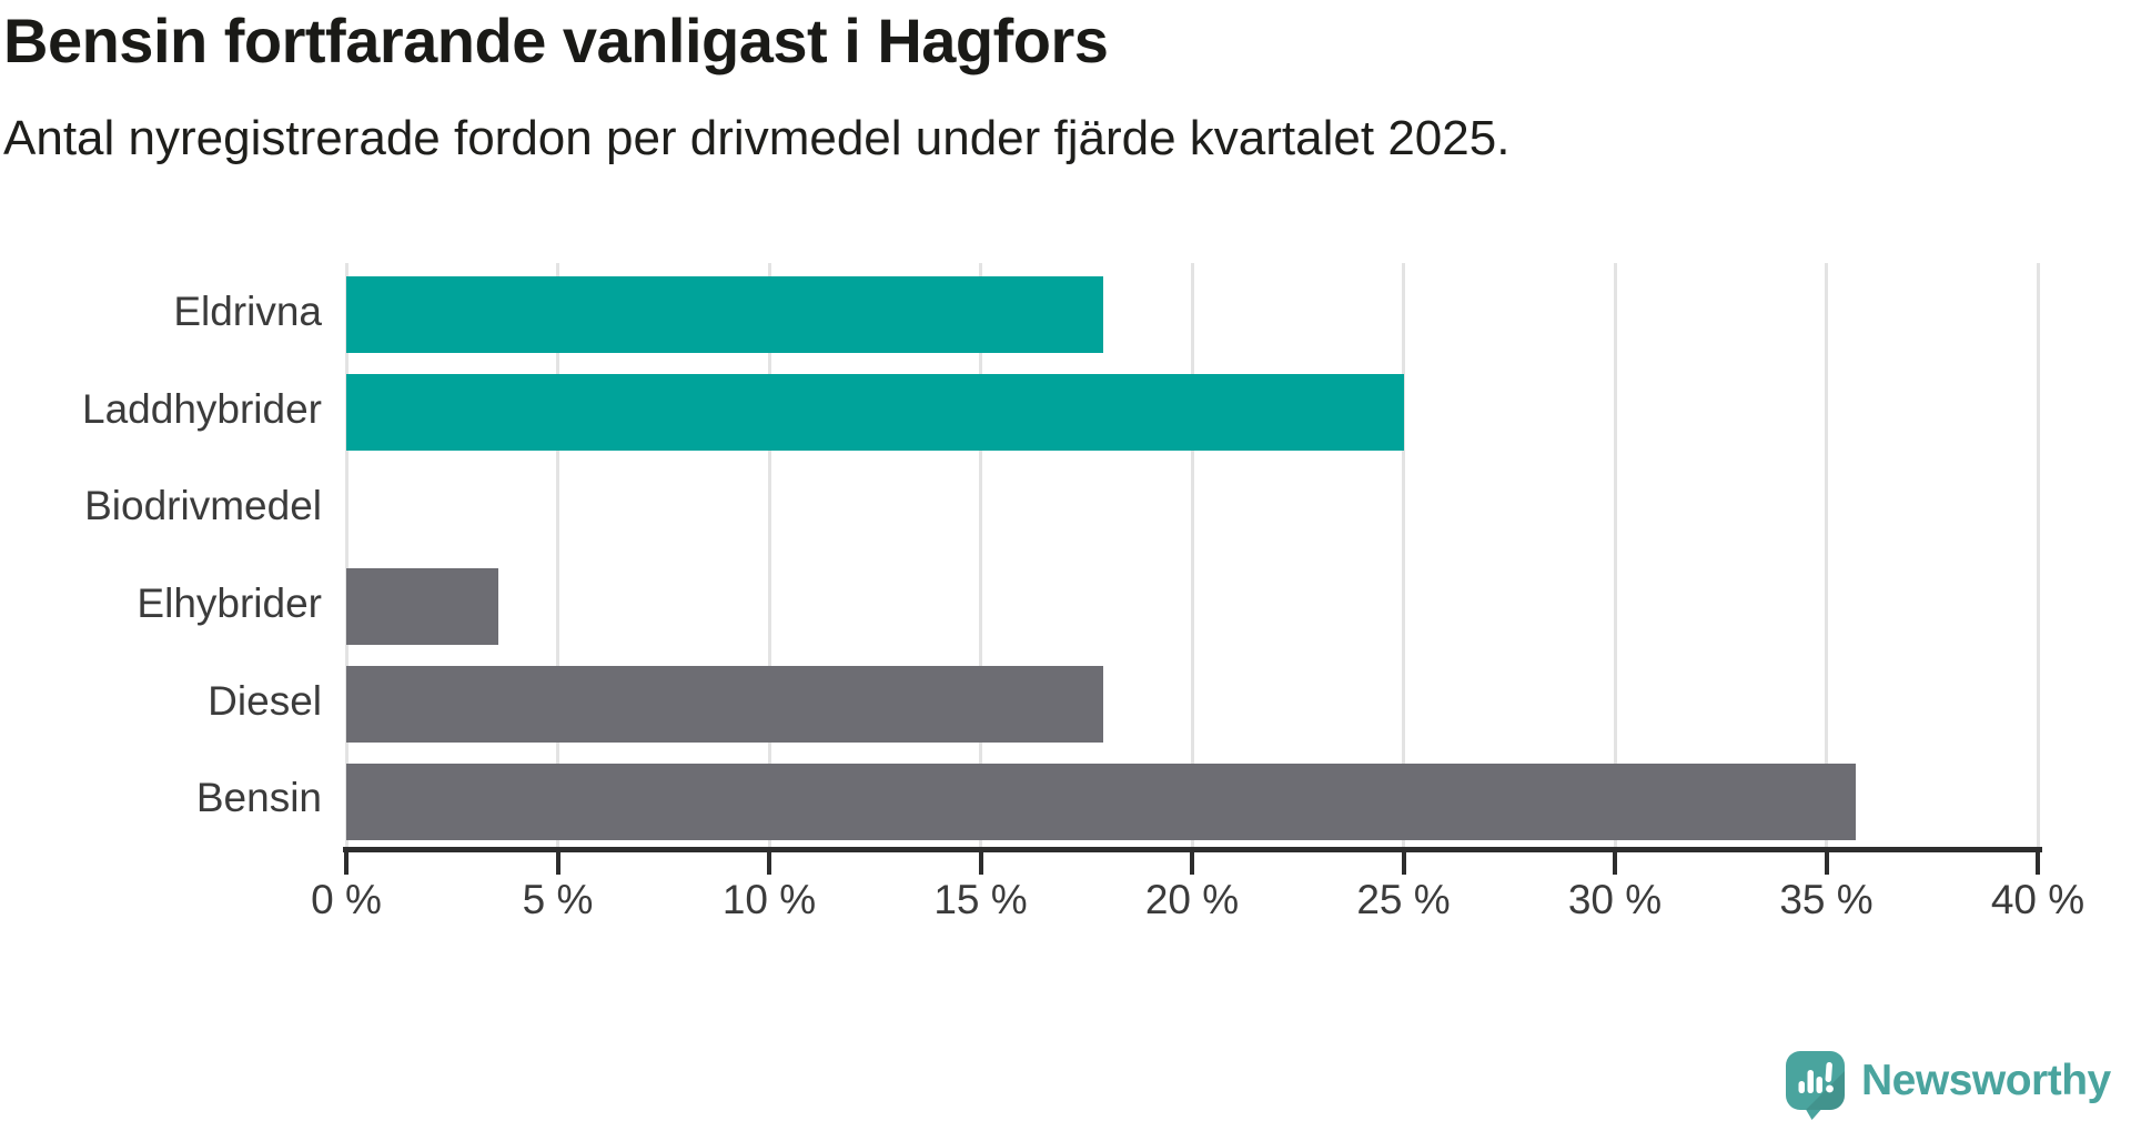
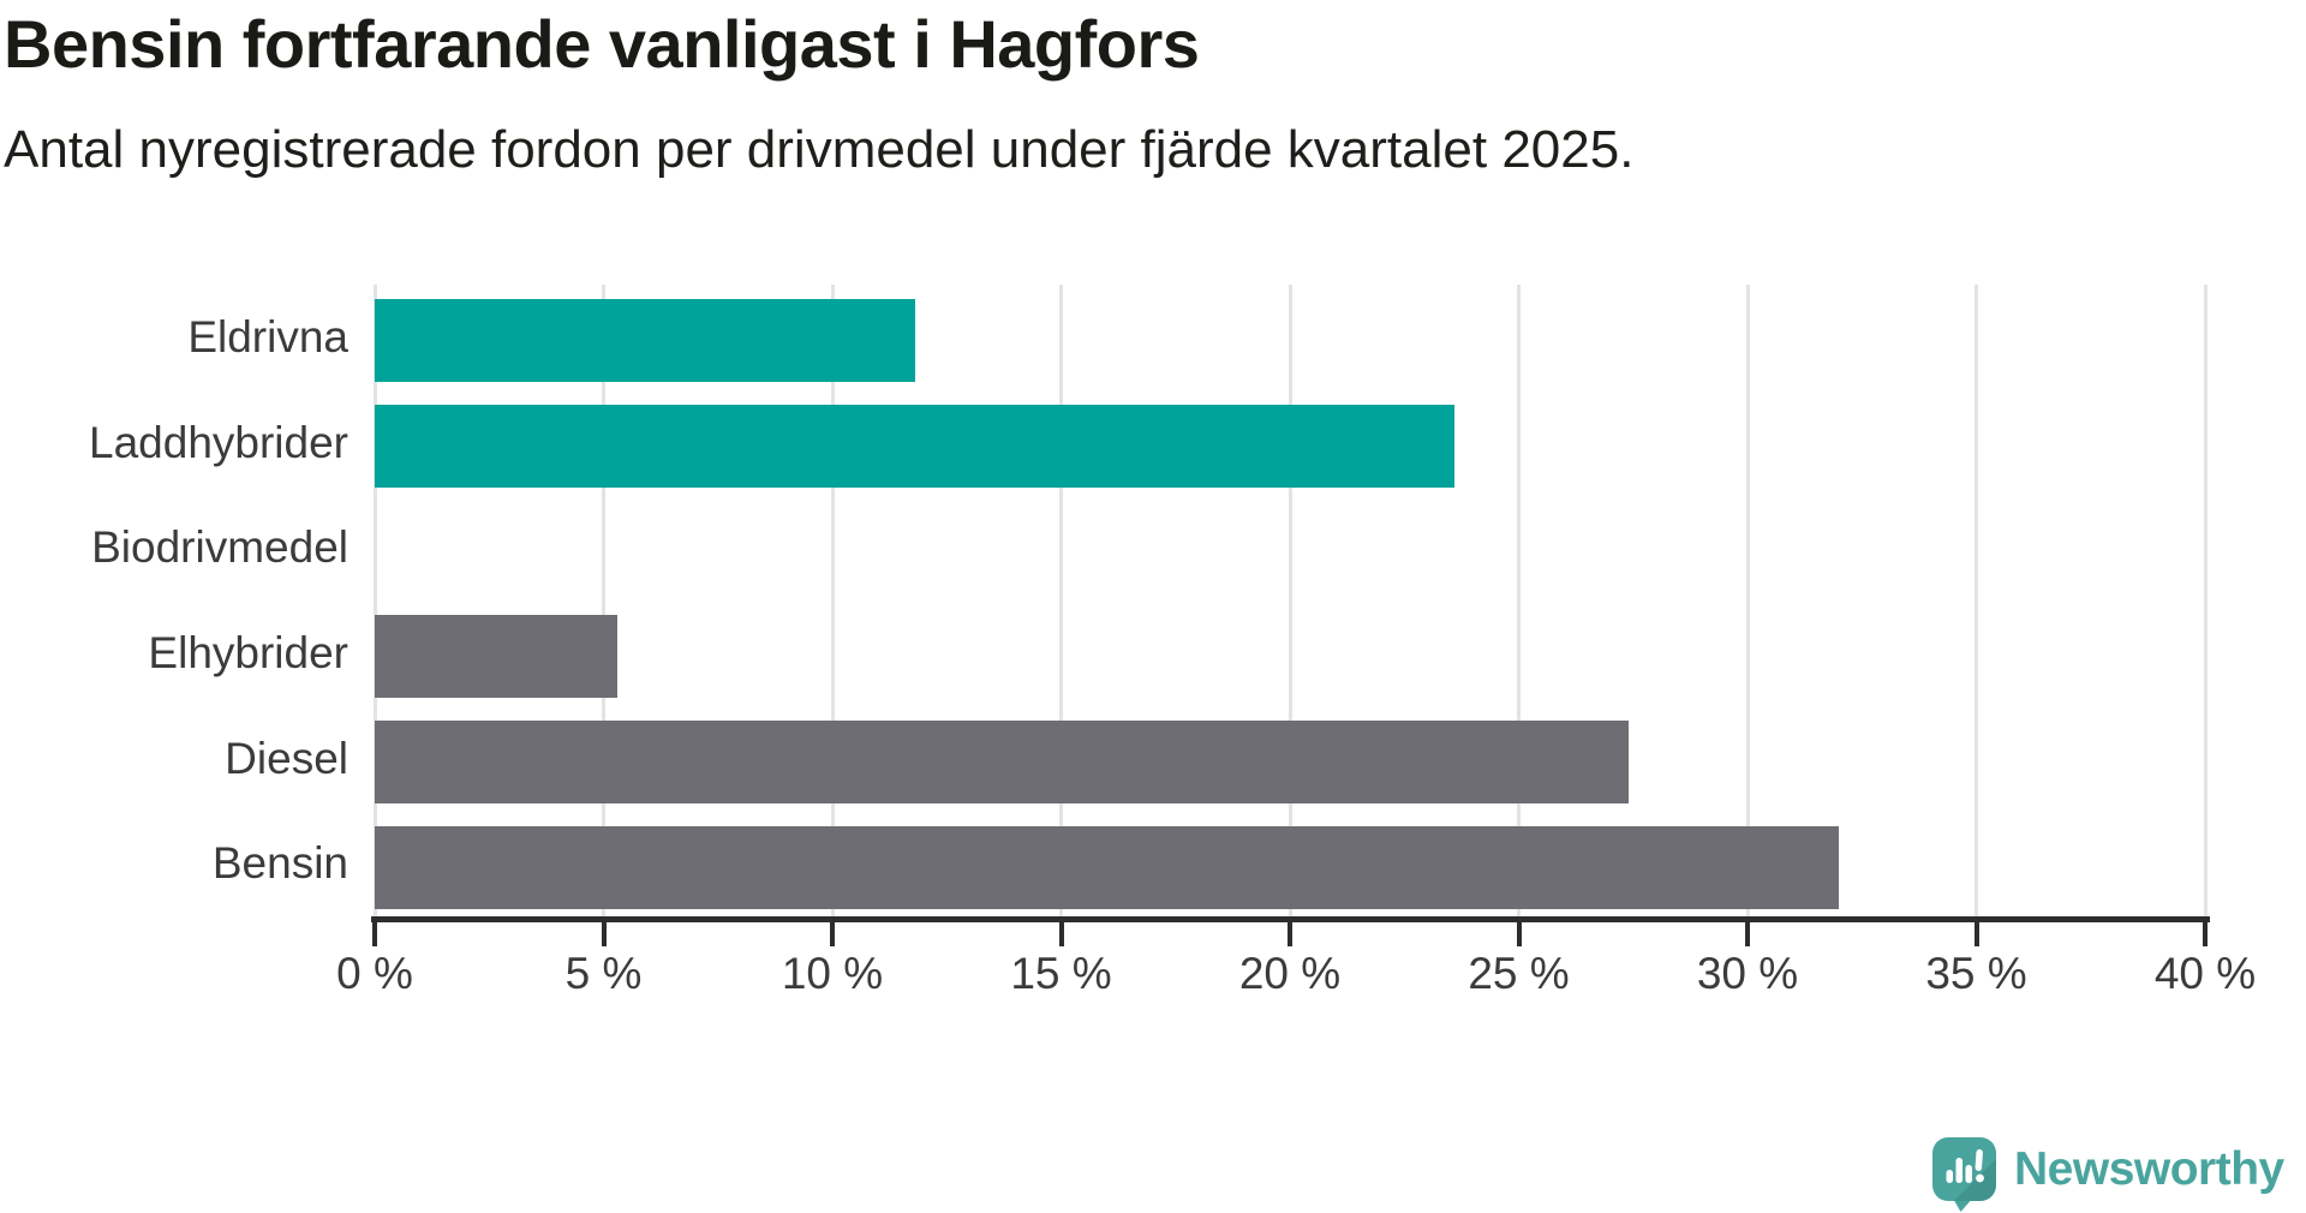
Eldrivna: 17.9% -> 11.8%
Laddhybrider: 25.0% -> 23.6%
Elhybrider: 3.6% -> 5.3%
Diesel: 17.9% -> 27.4%
Bensin: 35.7% -> 32.0%
